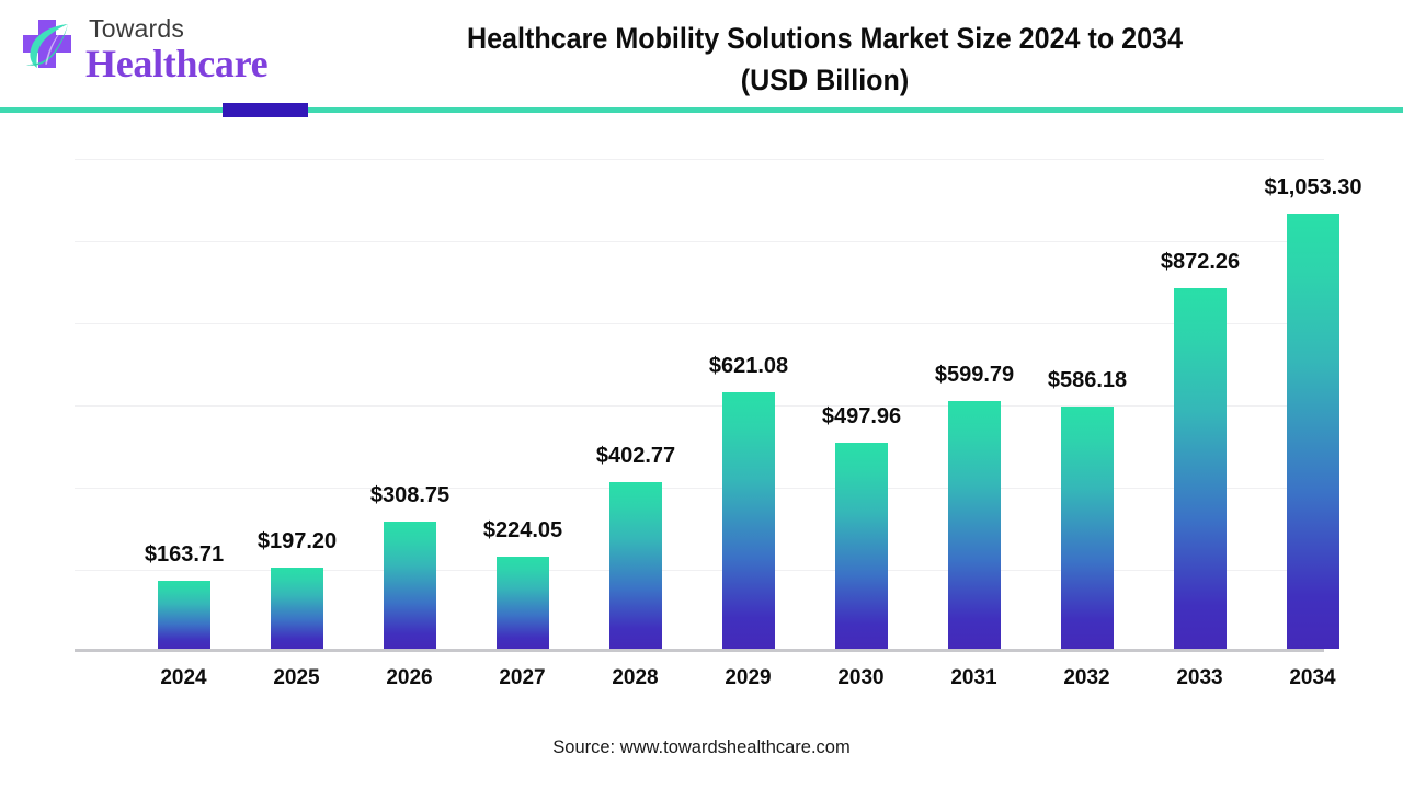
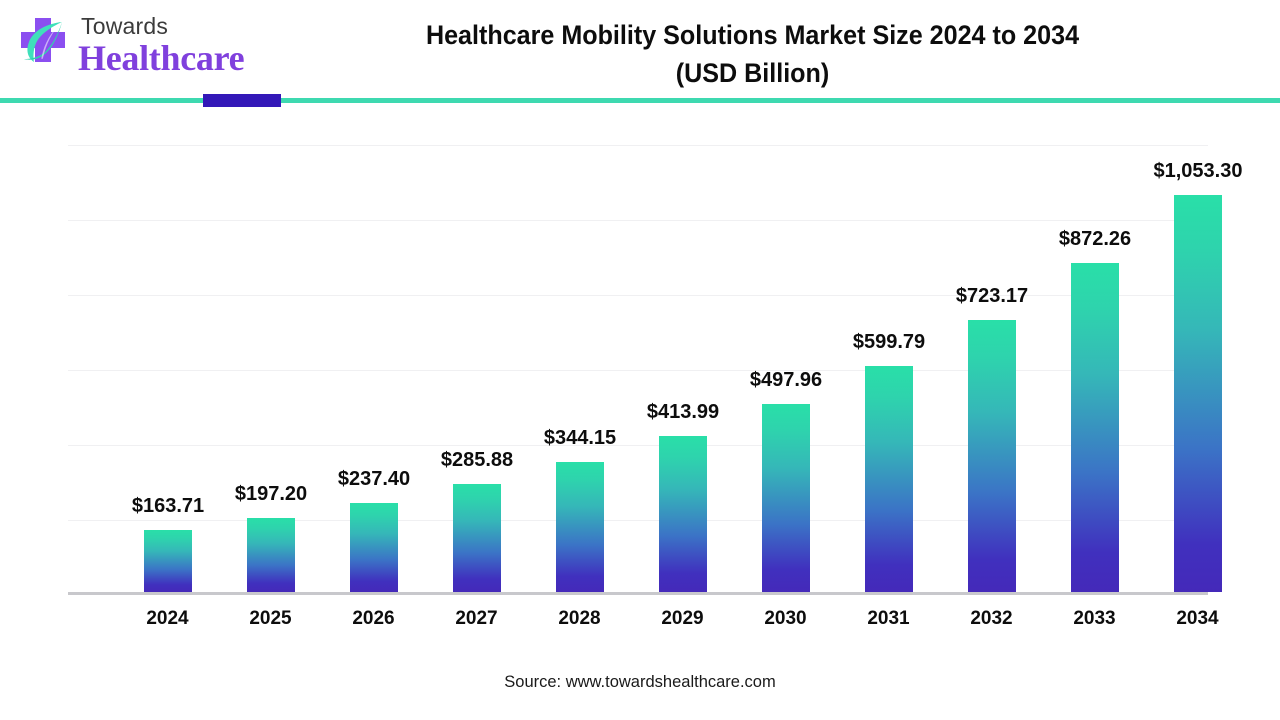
2026: $308.75 -> $237.40
2027: $224.05 -> $285.88
2028: $402.77 -> $344.15
2029: $621.08 -> $413.99
2032: $586.18 -> $723.17
